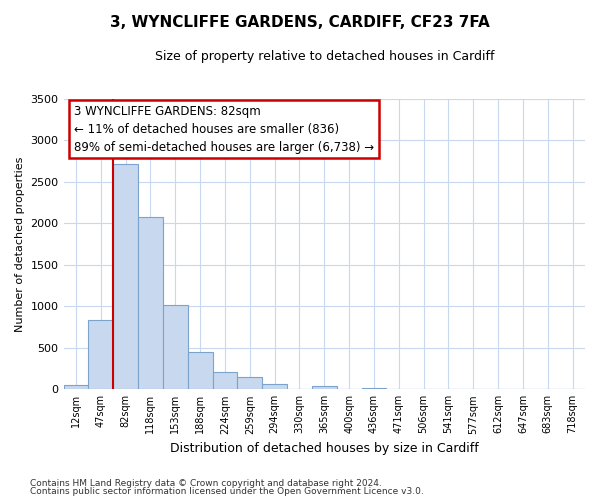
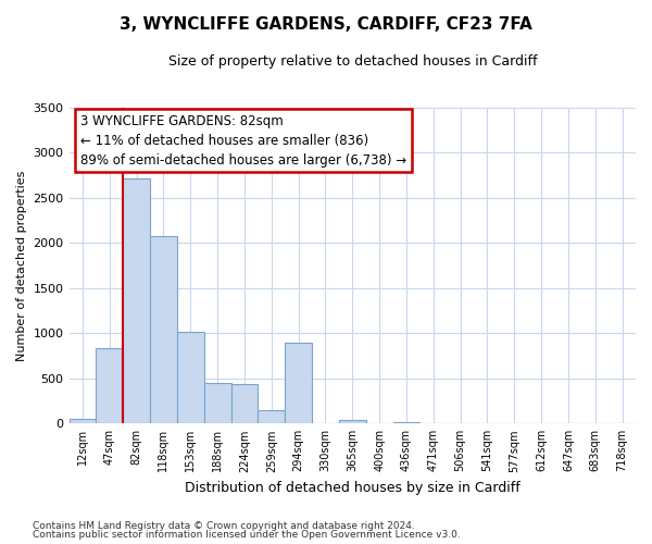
224sqm: 200 -> 440
294sqm: 60 -> 900
